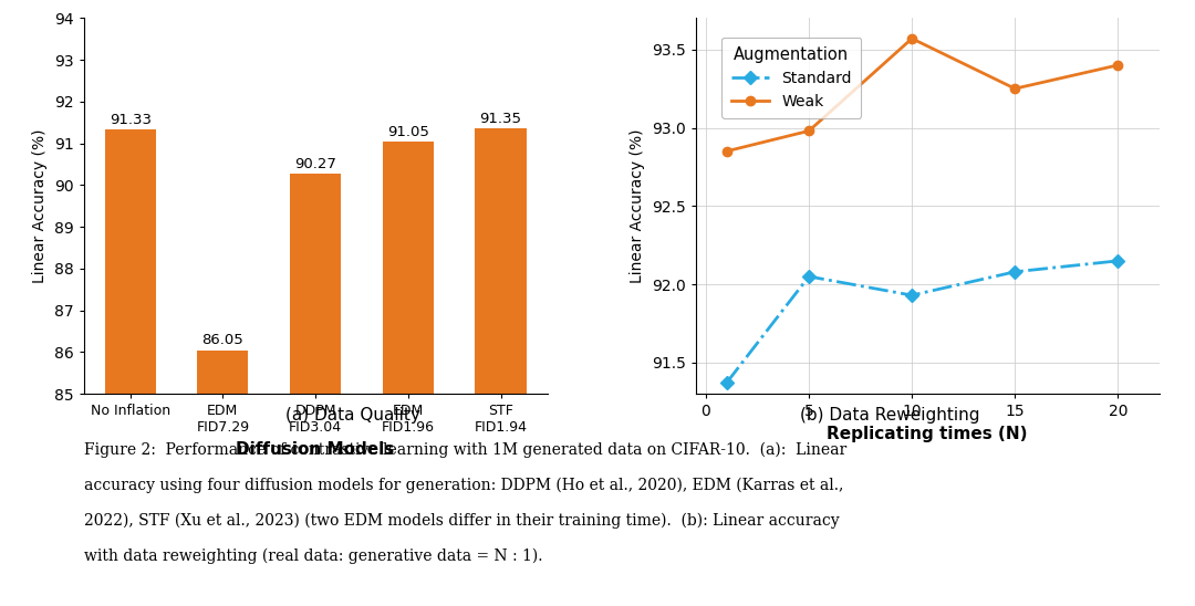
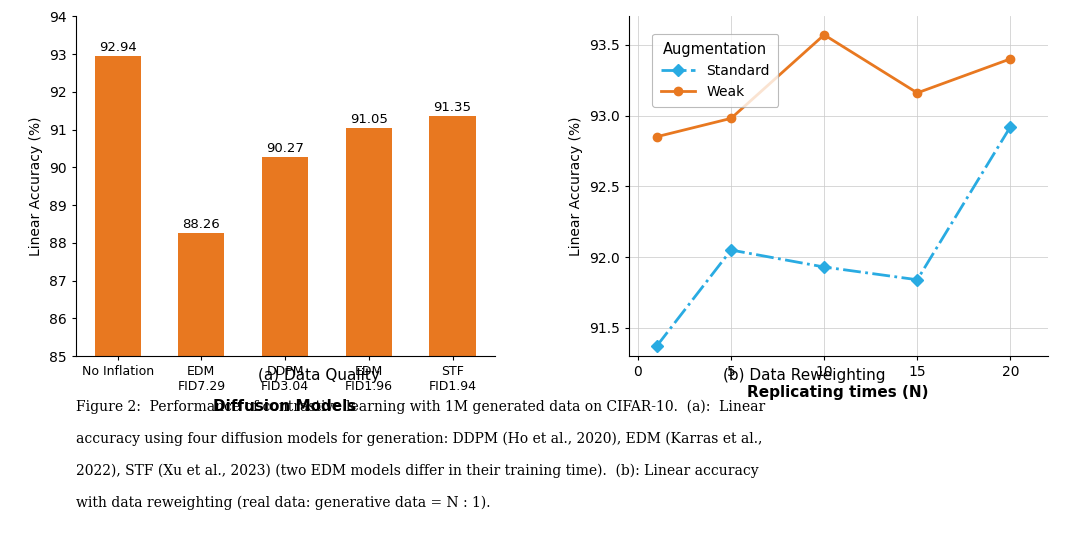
No Inflation: 91.33 -> 92.94
EDM FID7.29: 86.05 -> 88.26
Standard/15: 92.08 -> 91.84
Weak/15: 93.25 -> 93.16
Standard/20: 92.15 -> 92.92
